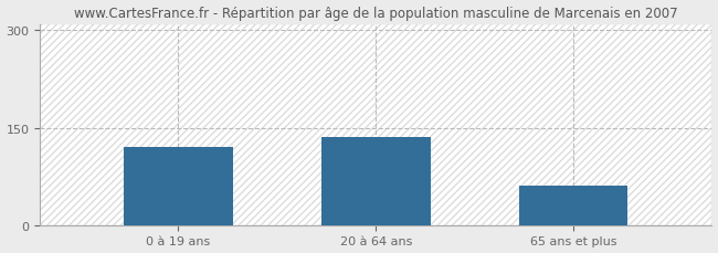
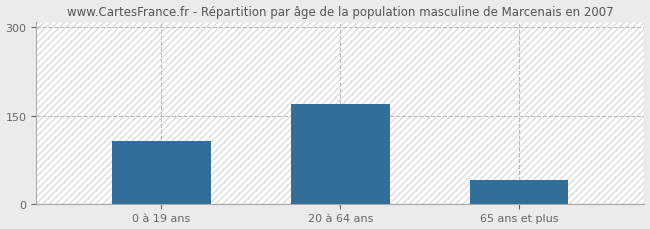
0 à 19 ans: 120 -> 107
20 à 64 ans: 136 -> 170
65 ans et plus: 60 -> 40
